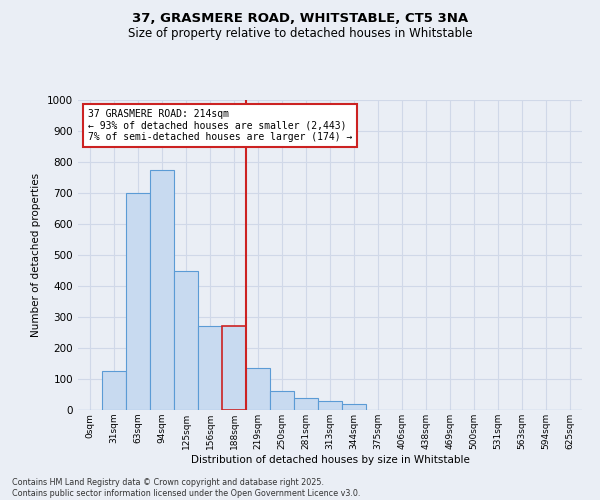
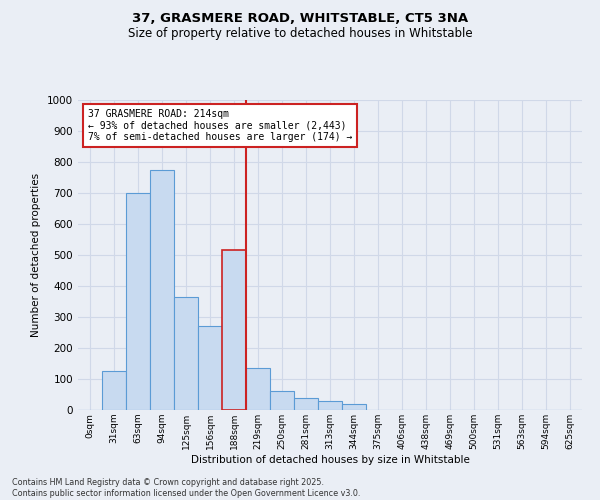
125sqm: 450 -> 365
188sqm: 270 -> 515
